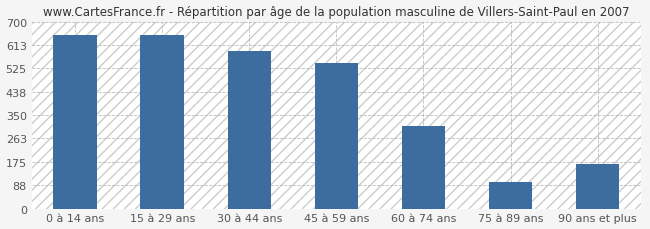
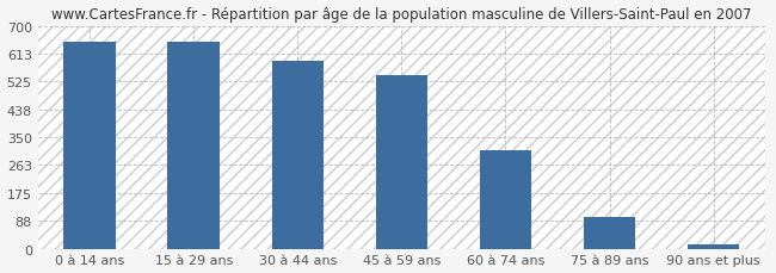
90 ans et plus: 165 -> 15
